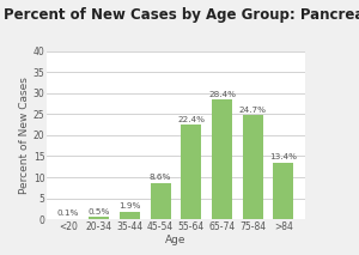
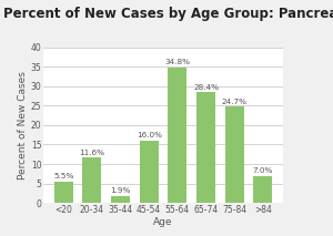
<20: 0.1% -> 5.5%
20-34: 0.5% -> 11.6%
45-54: 8.6% -> 16.0%
55-64: 22.4% -> 34.8%
>84: 13.4% -> 7.0%
